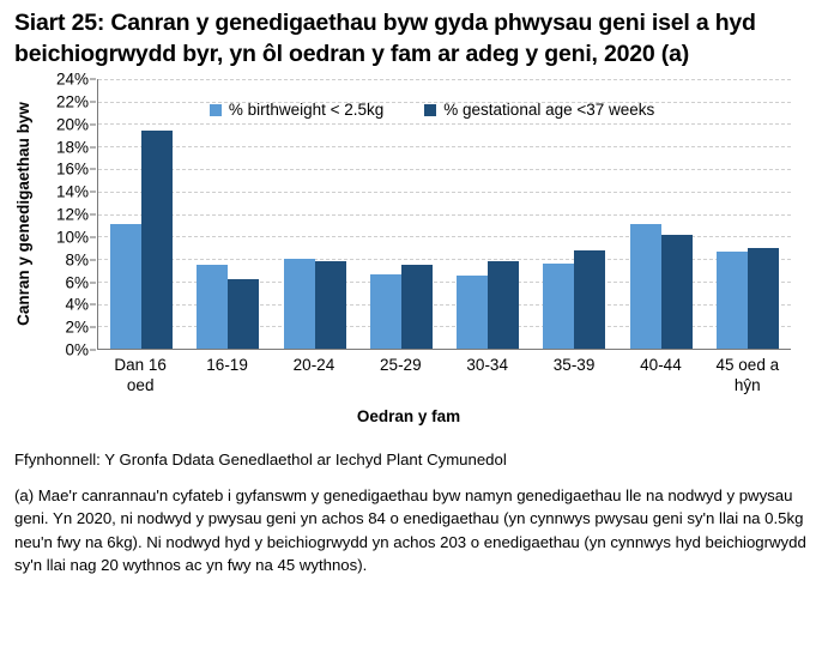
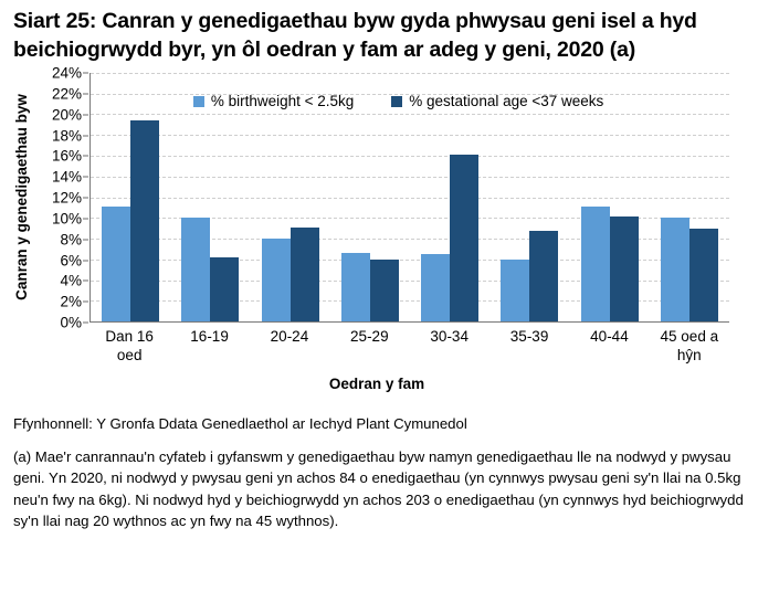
% birthweight < 2.5kg/16-19: 7% -> 10%
% gestational age <37 weeks/20-24: 8% -> 9%
% gestational age <37 weeks/25-29: 7% -> 6%
% gestational age <37 weeks/30-34: 8% -> 16%
% birthweight < 2.5kg/35-39: 8% -> 6%
% birthweight < 2.5kg/45 oed a hŷn: 9% -> 10%
